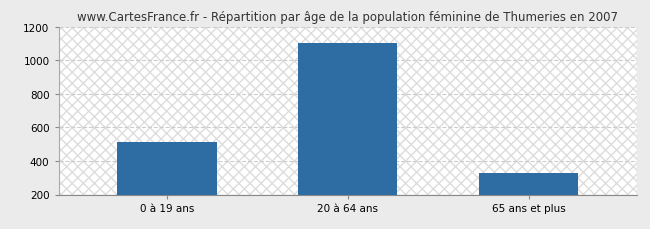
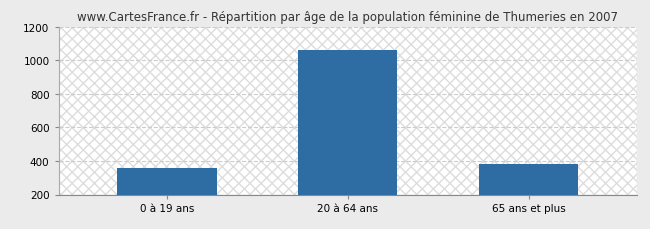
0 à 19 ans: 510 -> 360
20 à 64 ans: 1100 -> 1060
65 ans et plus: 330 -> 380
